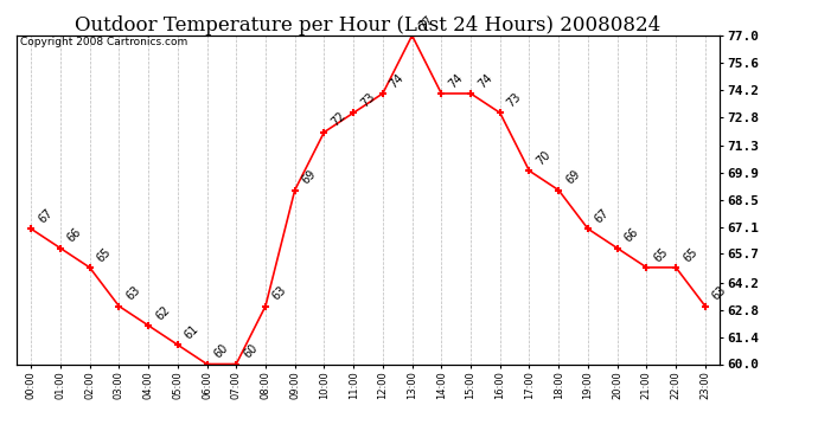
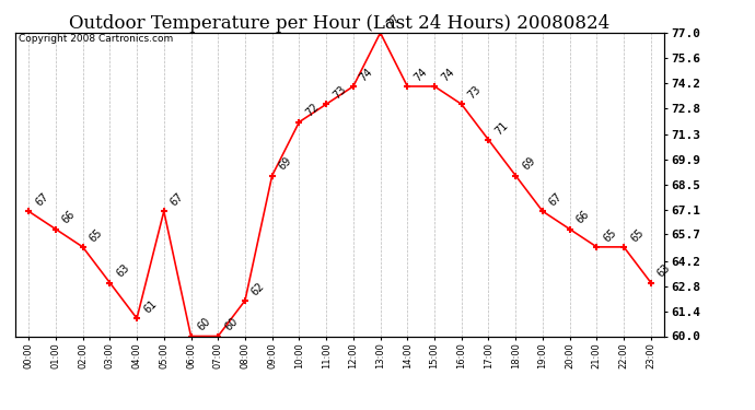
04:00: 62 -> 61
05:00: 61 -> 67
08:00: 63 -> 62
17:00: 70 -> 71
